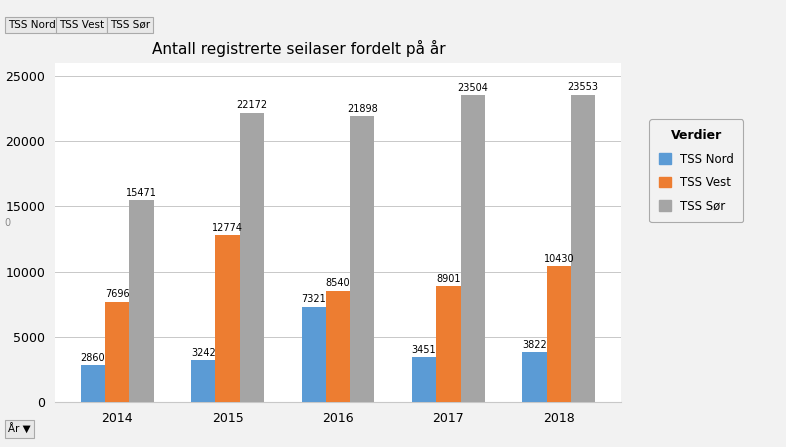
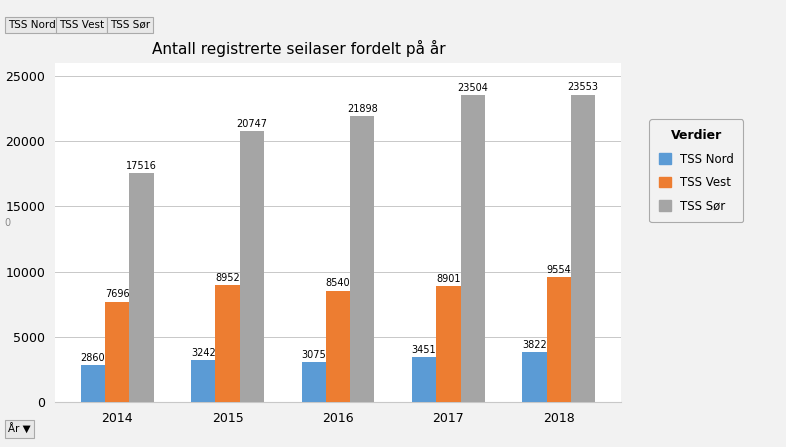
TSS Sør/2014: 15471 -> 17516
TSS Vest/2015: 12774 -> 8952
TSS Sør/2015: 22172 -> 20747
TSS Nord/2016: 7321 -> 3075
TSS Vest/2018: 10430 -> 9554
